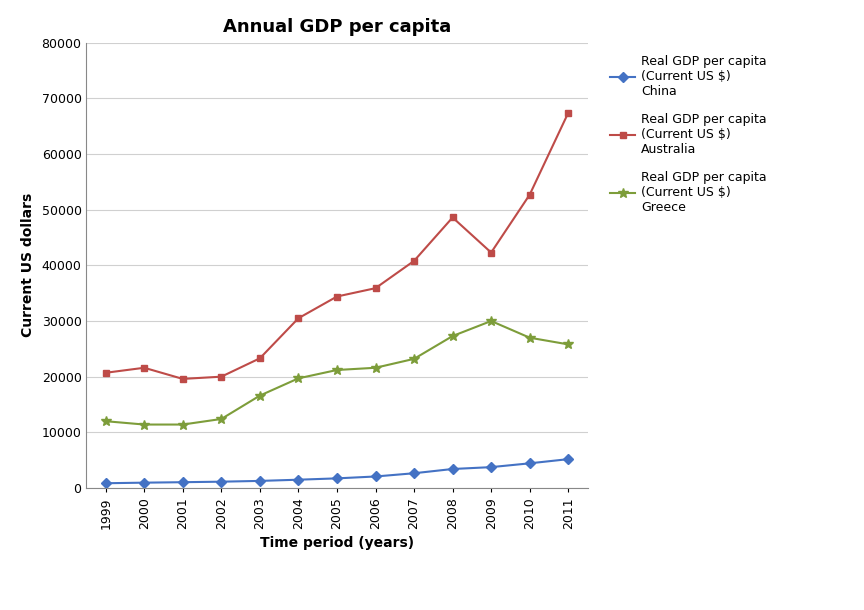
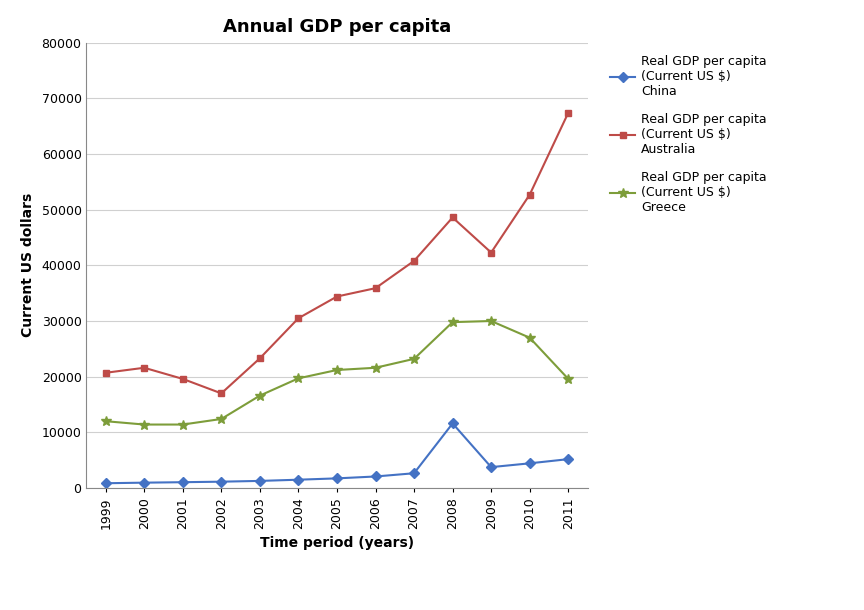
Real GDP per capita (Current US $) Australia/2002: 20000 -> 17000
Real GDP per capita (Current US $) China/2008: 3400 -> 11600
Real GDP per capita (Current US $) Greece/2008: 27300 -> 29800
Real GDP per capita (Current US $) Greece/2011: 25800 -> 19600
